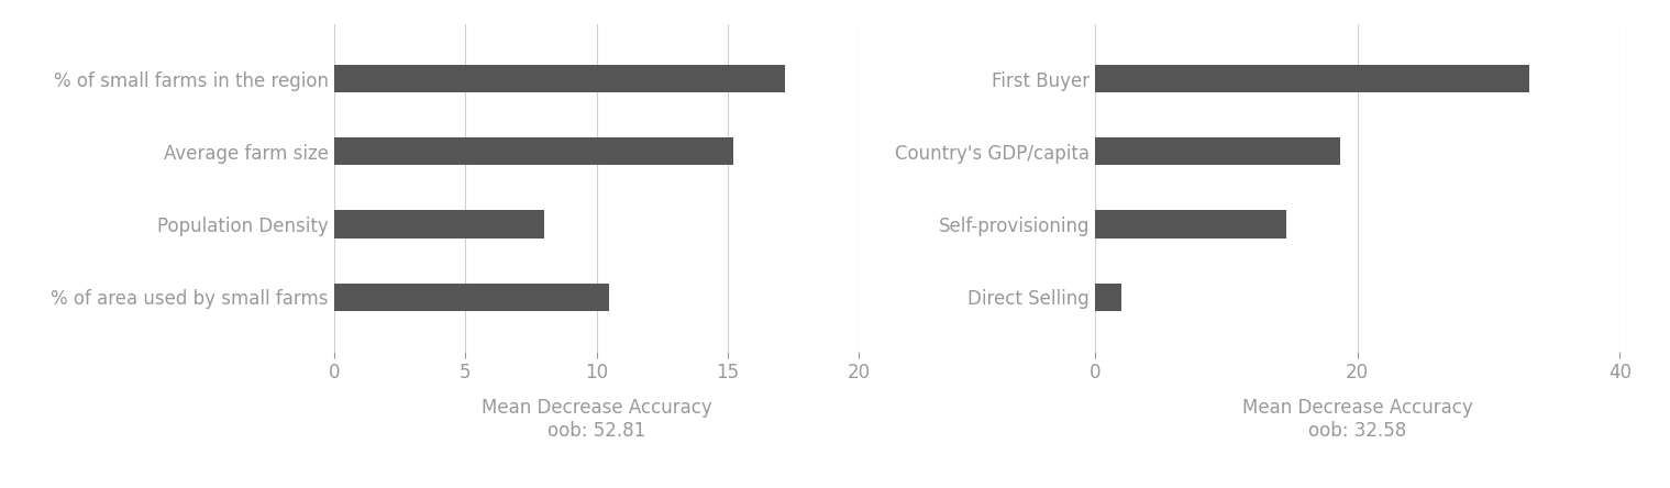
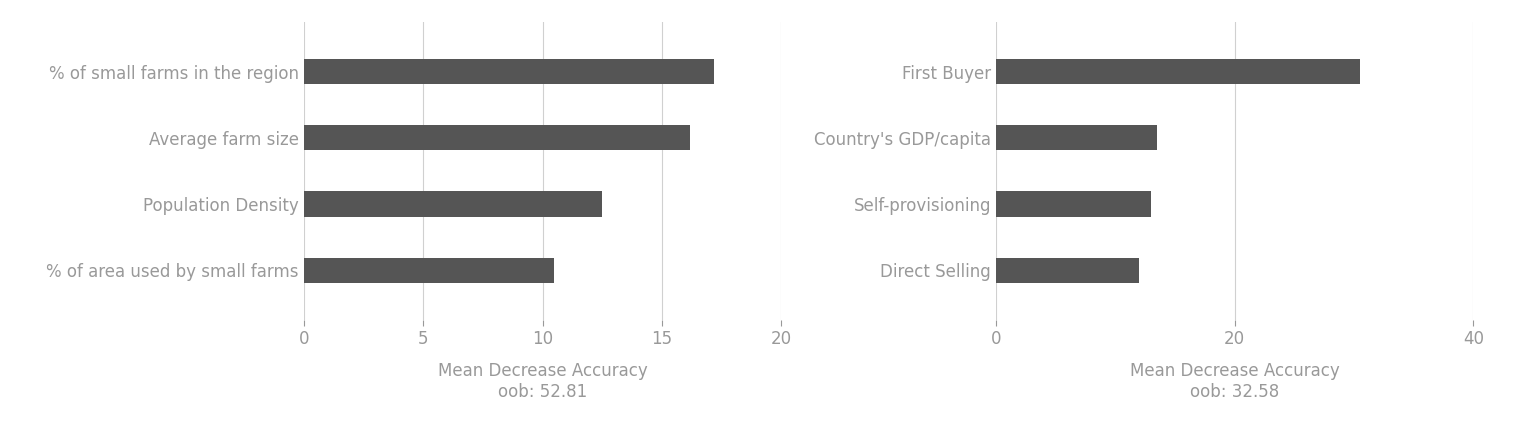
Average farm size: 15.2 -> 16.2
Population Density: 8.0 -> 12.5
First Buyer: 33.1 -> 30.5
Country's GDP/capita: 18.7 -> 13.5
Self-provisioning: 14.6 -> 13.0
Direct Selling: 2.0 -> 12.0
